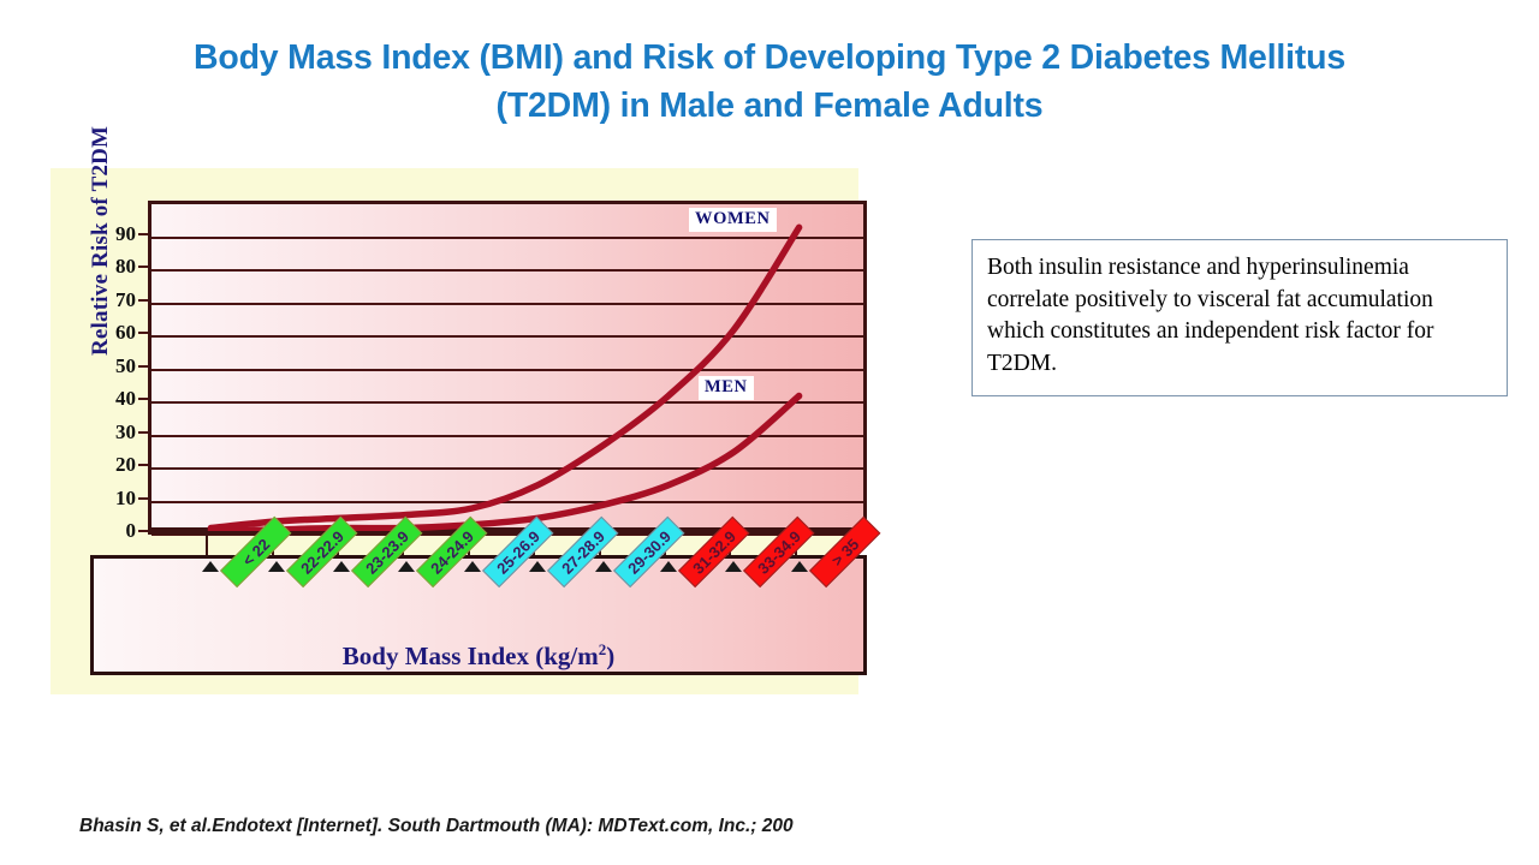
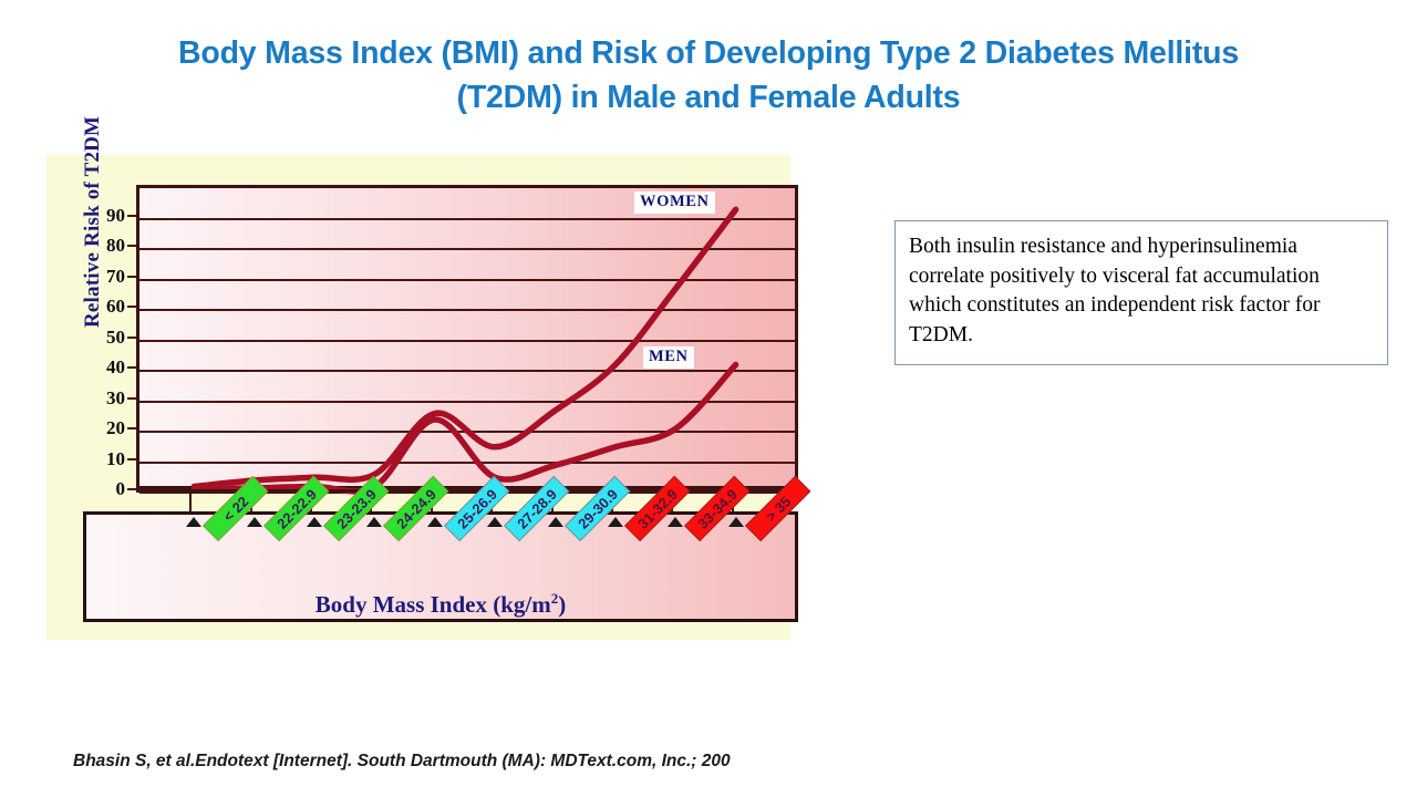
WOMEN/25-26.9: 8 -> 26
MEN/25-26.9: 3 -> 24
WOMEN/33-34.9: 62 -> 67
MEN/33-34.9: 25 -> 21
